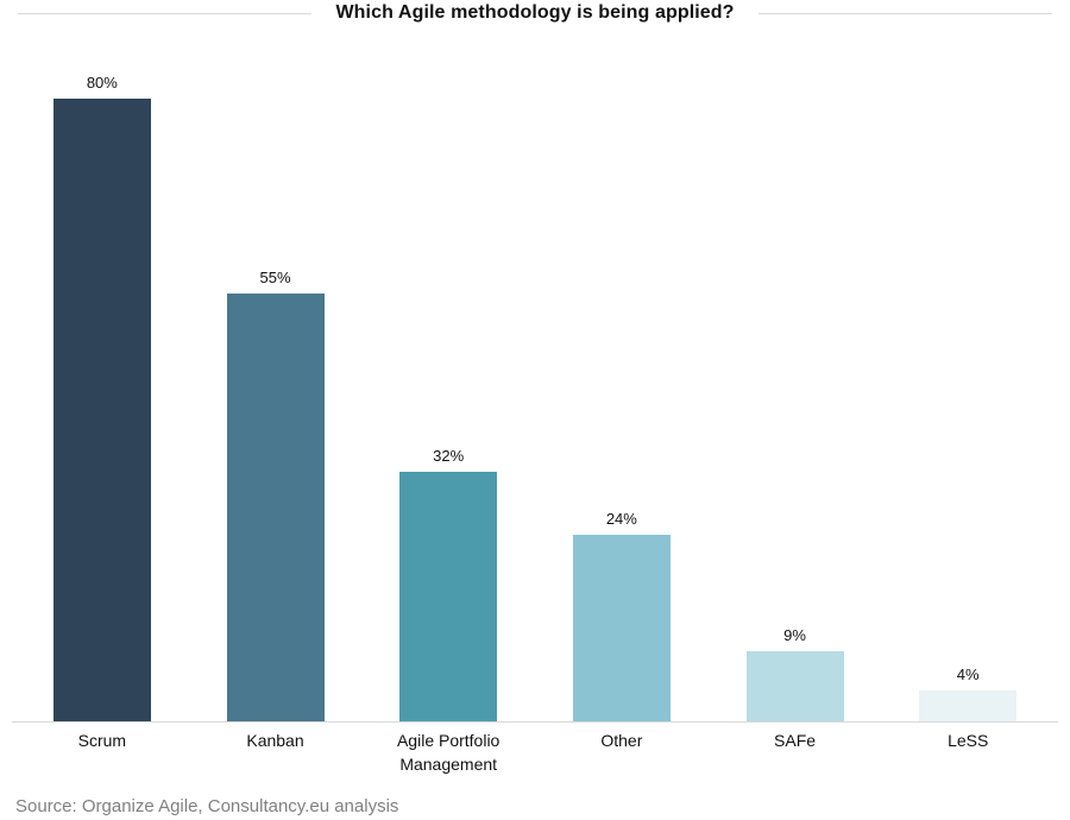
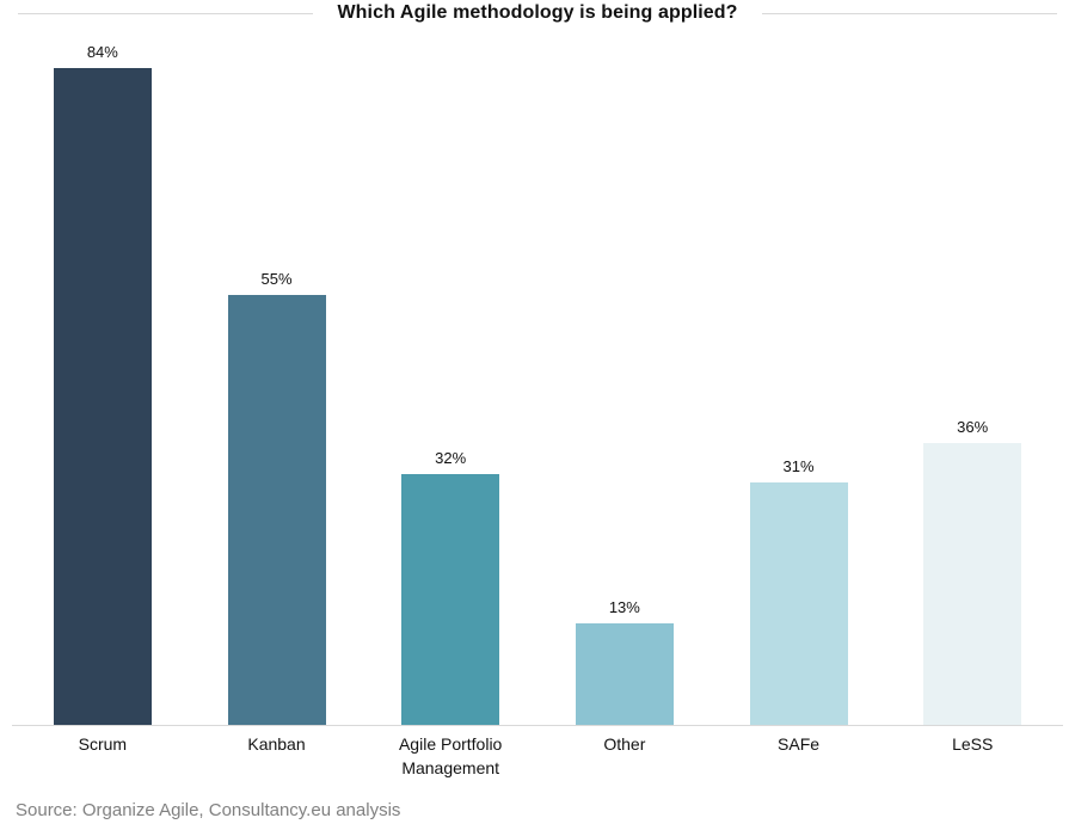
Scrum: 80% -> 84%
Other: 24% -> 13%
SAFe: 9% -> 31%
LeSS: 4% -> 36%
